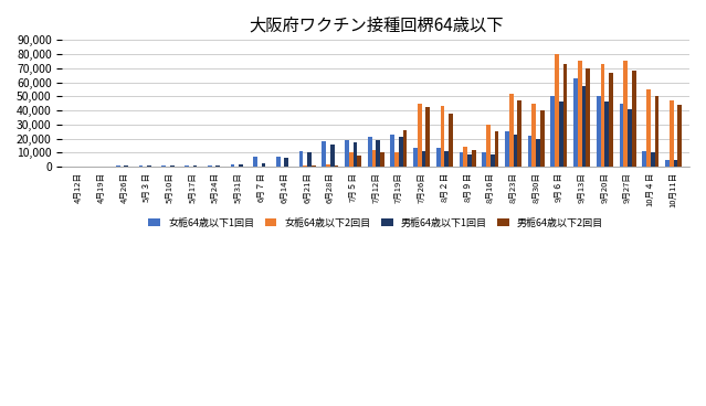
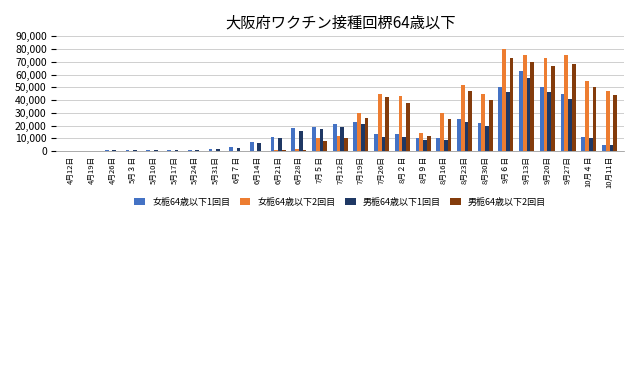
女栀64歳以下1回目/6月７日: 7,000 -> 3,000
女栀64歳以下2回目/7月19日: 10,000 -> 30,000
